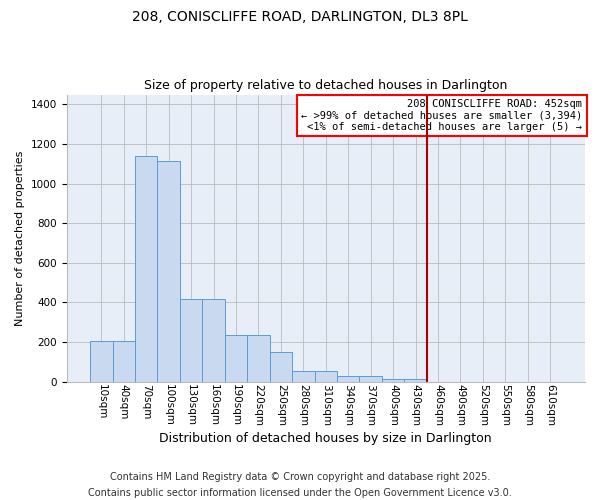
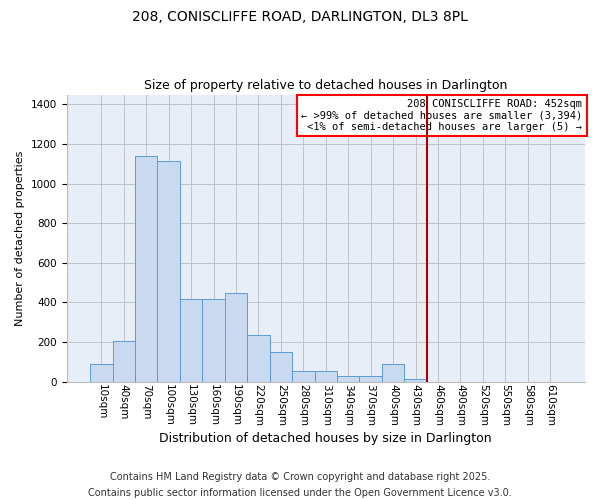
10sqm: 210 -> 90
190sqm: 240 -> 450
400sqm: 10 -> 90
